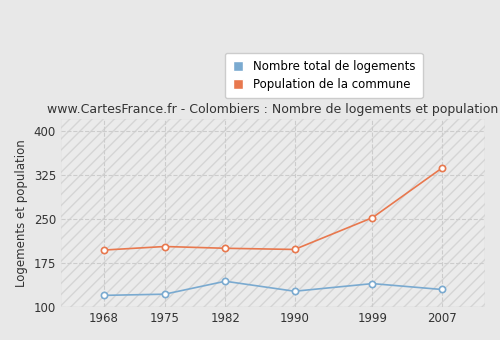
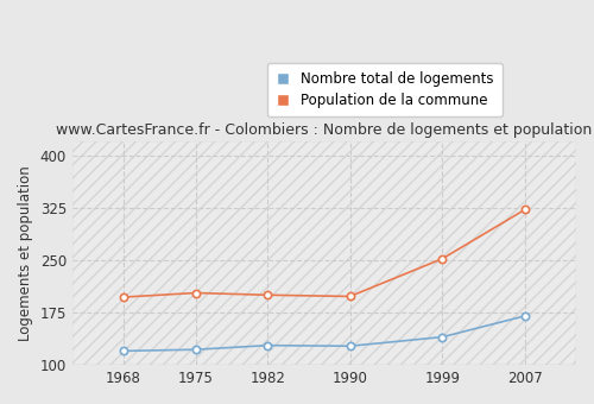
Nombre total de logements/1982: 144 -> 128
Nombre total de logements/2007: 130 -> 170
Population de la commune/2007: 336 -> 322
